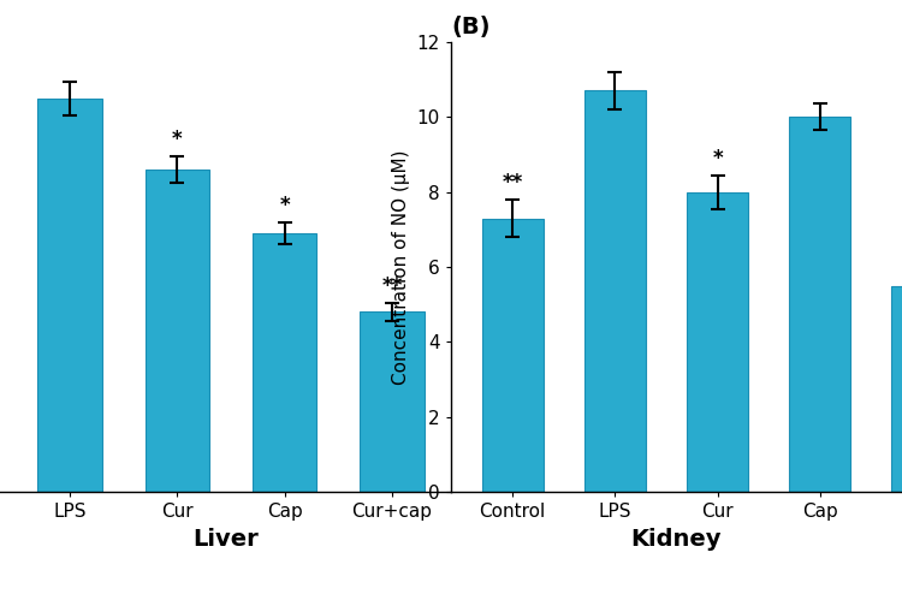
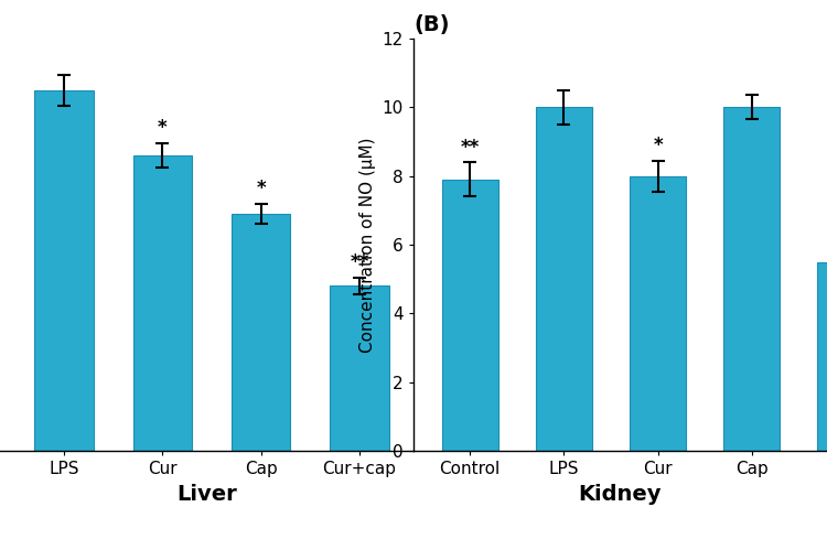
(B)/Control: 7.3 -> 7.9
(B)/LPS: 10.7 -> 10.0
